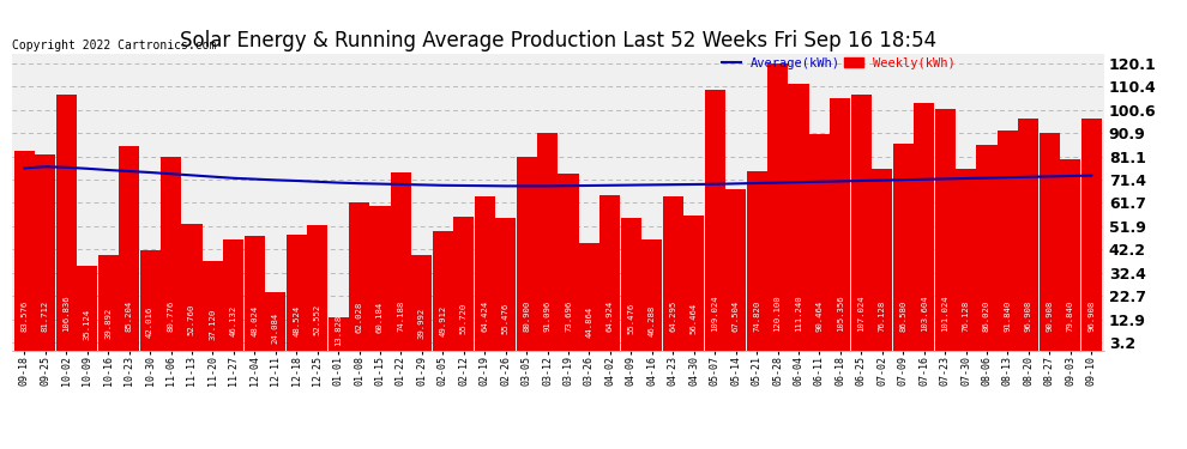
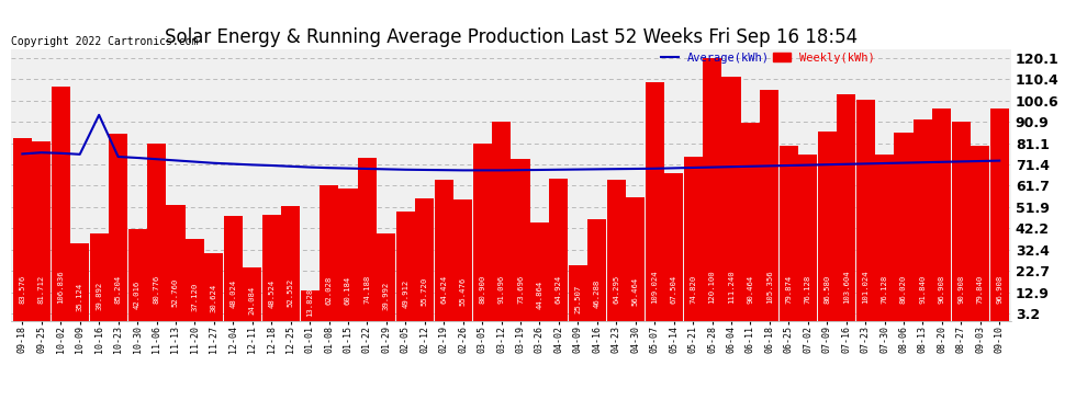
Average(kWh)/10-16: 75 -> 94
Weekly(kWh)/11-27: 46.132 -> 30.624
Weekly(kWh)/04-09: 55.476 -> 25.507
Weekly(kWh)/06-25: 107.024 -> 79.874
